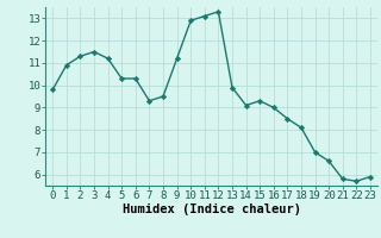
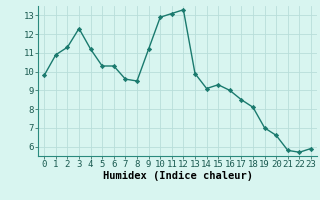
3: 11.5 -> 12.3
7: 9.3 -> 9.6
